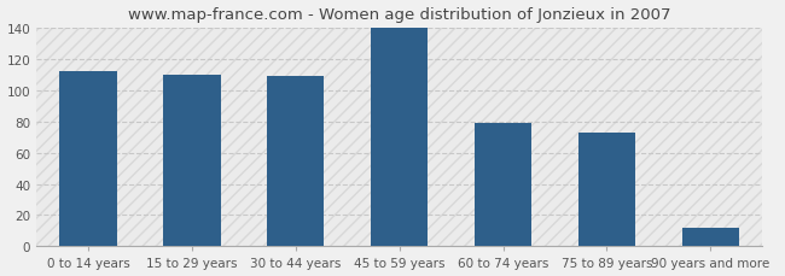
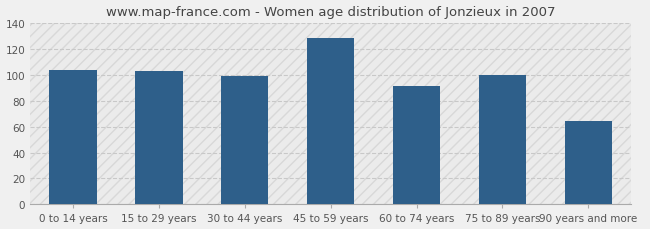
0 to 14 years: 112 -> 104
15 to 29 years: 110 -> 103
30 to 44 years: 109 -> 99
45 to 59 years: 140 -> 128
60 to 74 years: 79 -> 91
75 to 89 years: 73 -> 100
90 years and more: 12 -> 64
